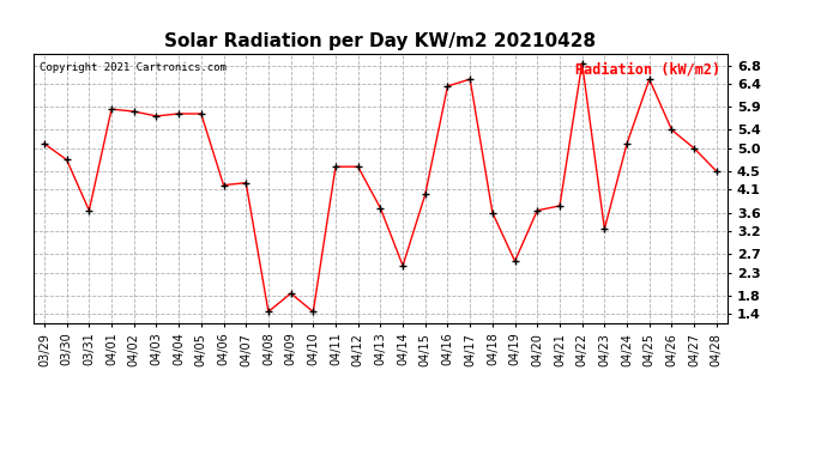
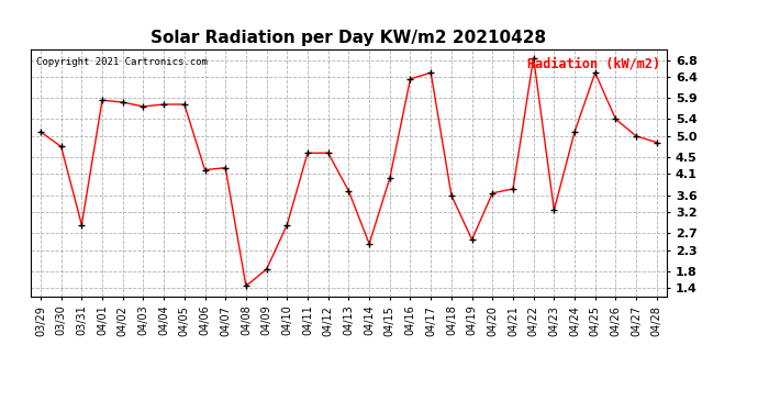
03/31: 3.65 -> 2.90
04/10: 1.45 -> 2.90
04/28: 4.50 -> 4.85
